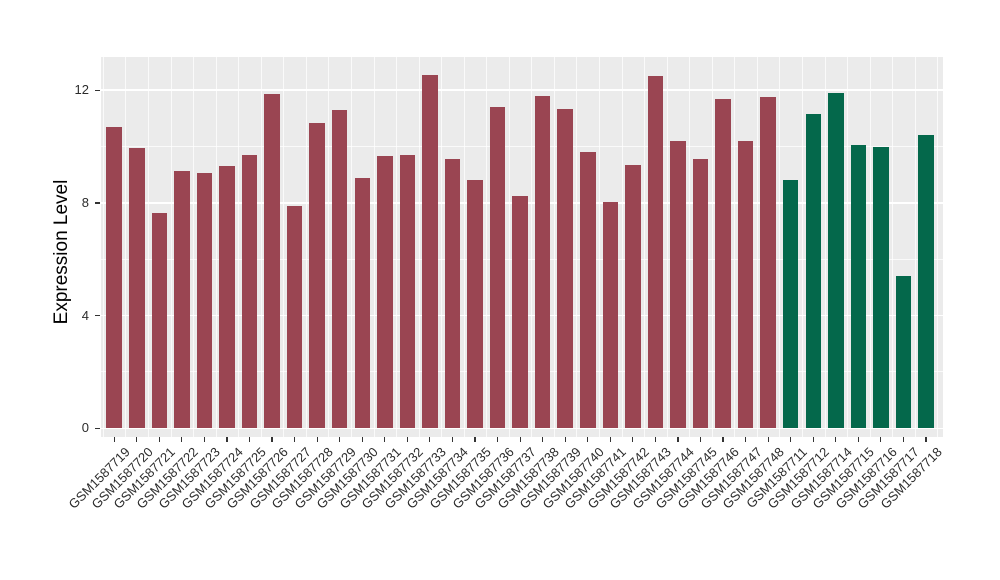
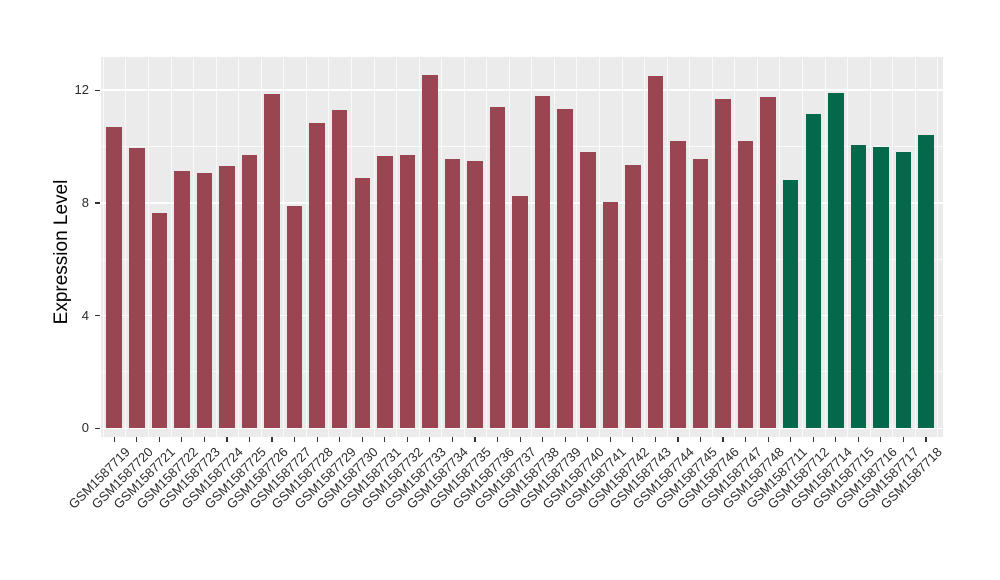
GSM1587735: 8.8 -> 9.5
GSM1587717: 5.4 -> 9.8
